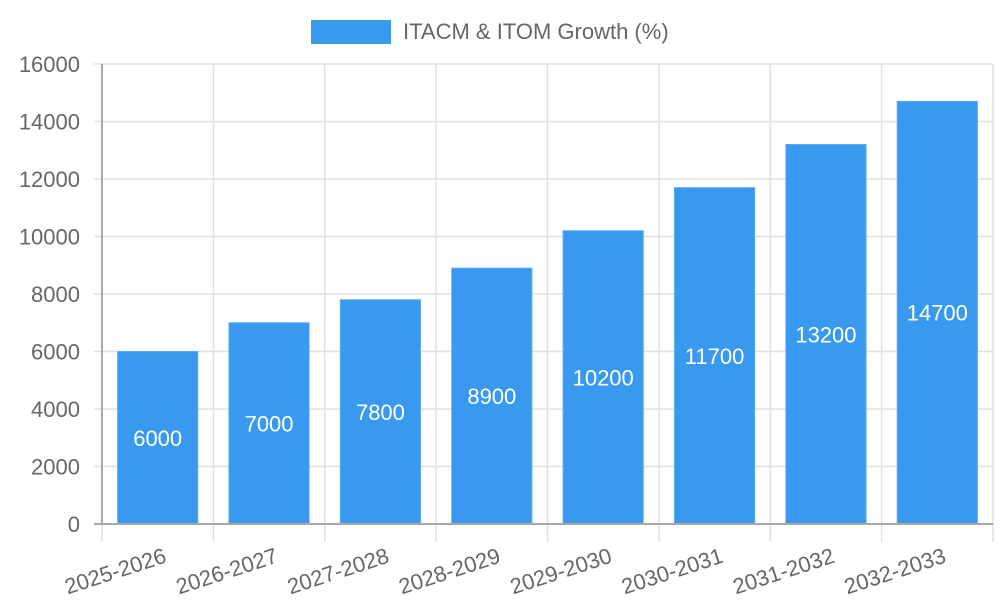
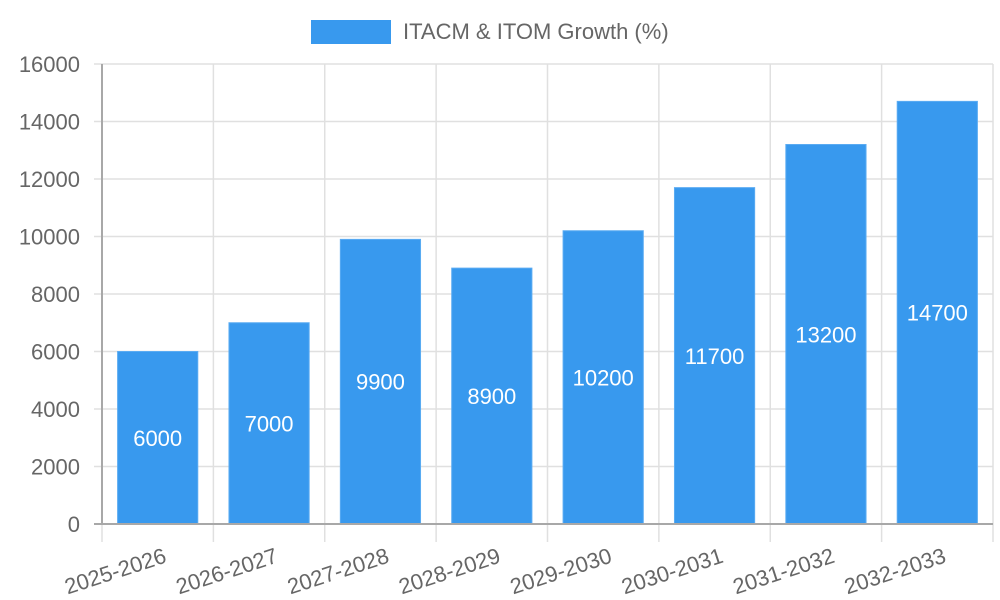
2027-2028: 7800 -> 9900
